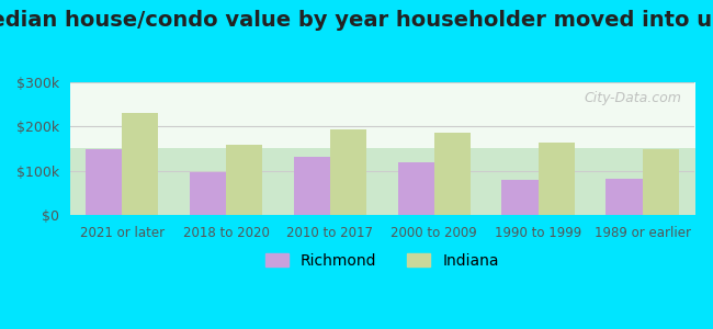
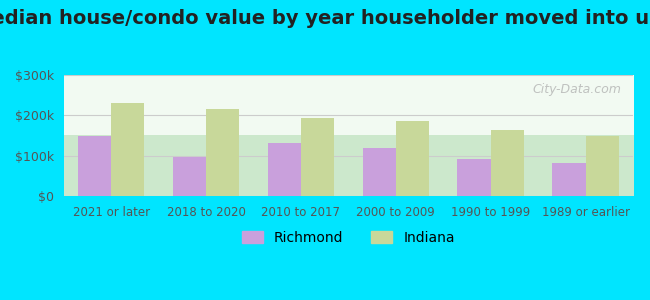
Indiana/2018 to 2020: $160k -> $215k
Richmond/1990 to 1999: $80k -> $93k
